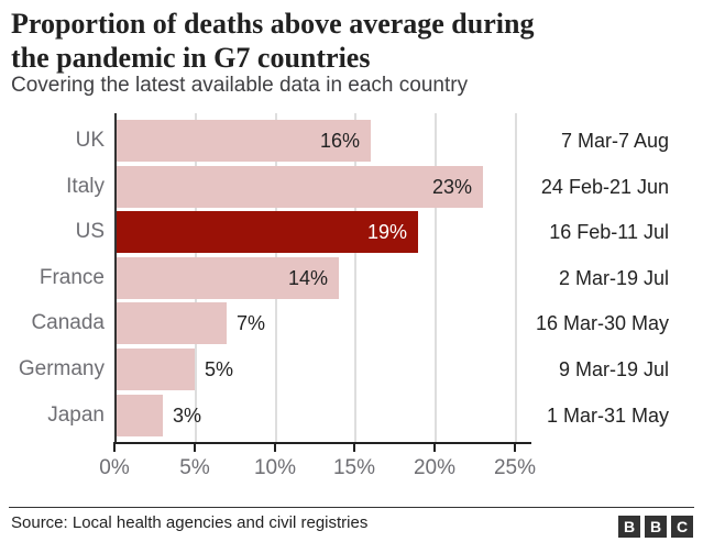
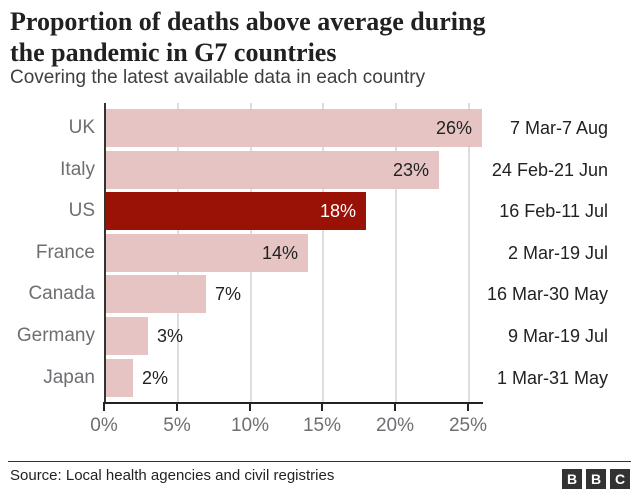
UK: 16% -> 26%
US: 19% -> 18%
Germany: 5% -> 3%
Japan: 3% -> 2%
